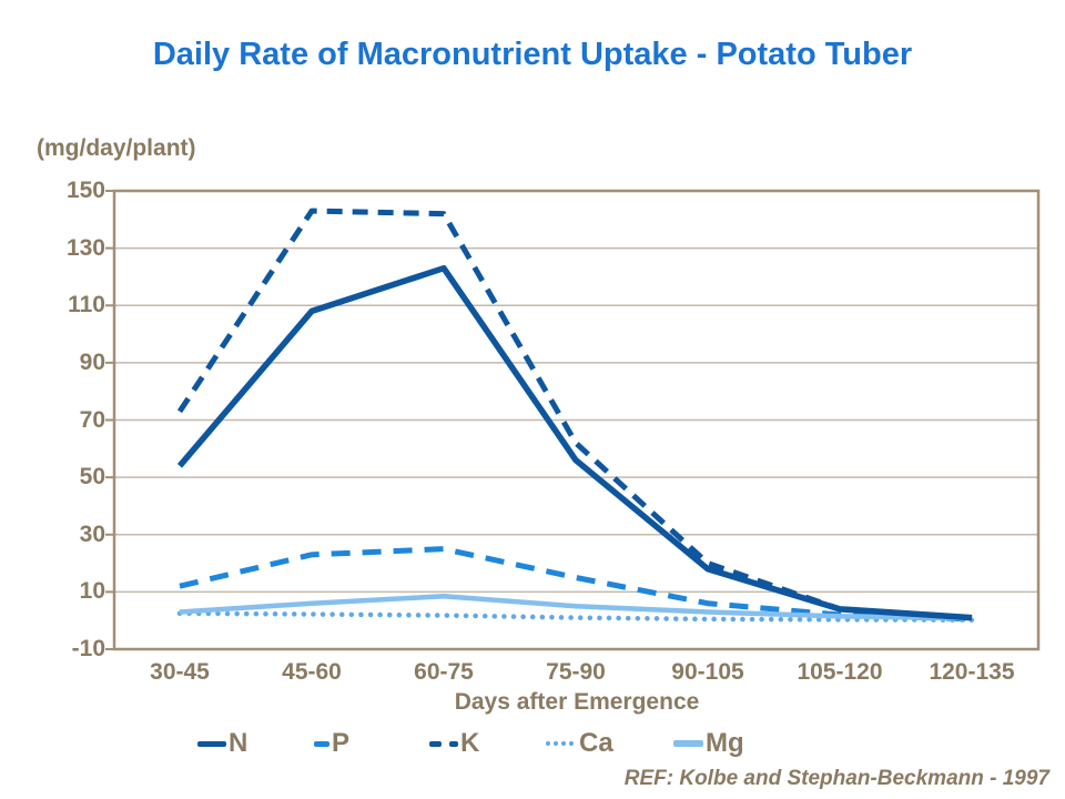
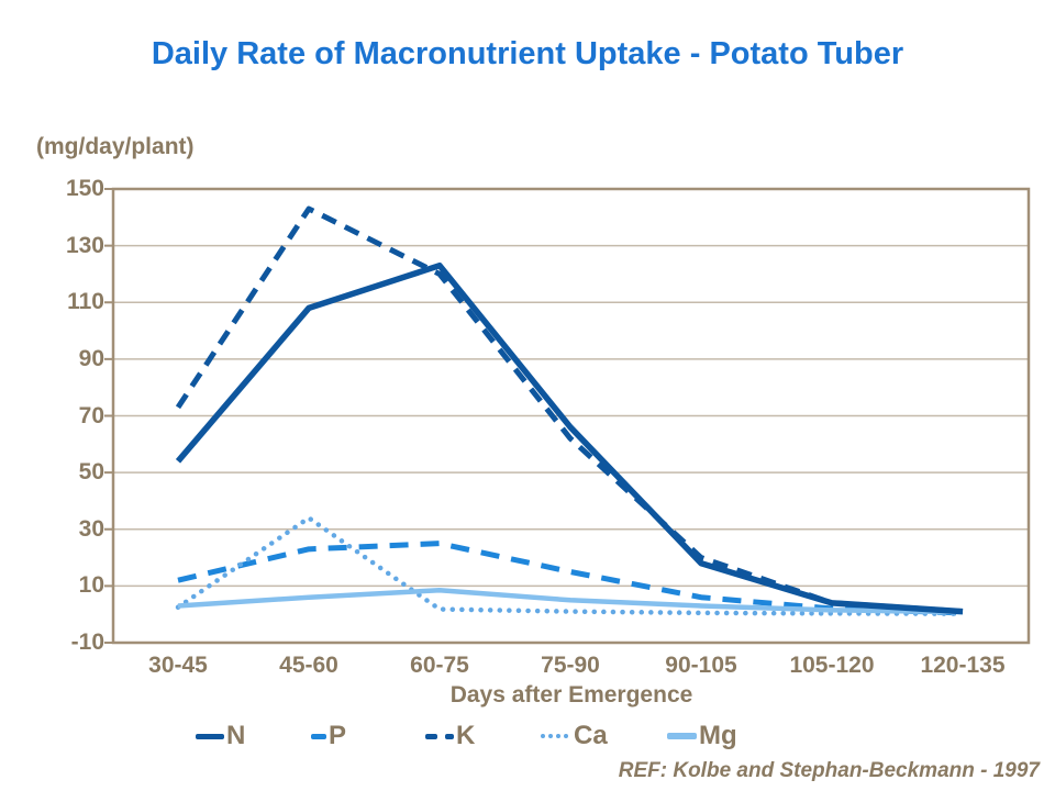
Ca/45-60: 2 -> 34
K/60-75: 142 -> 120
N/75-90: 56 -> 66
